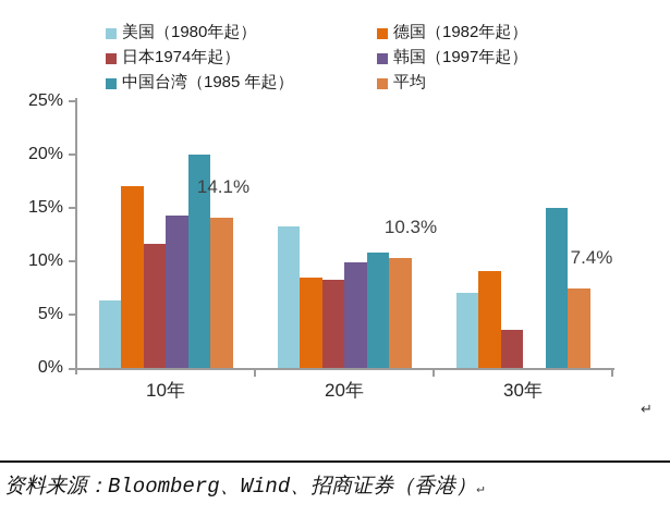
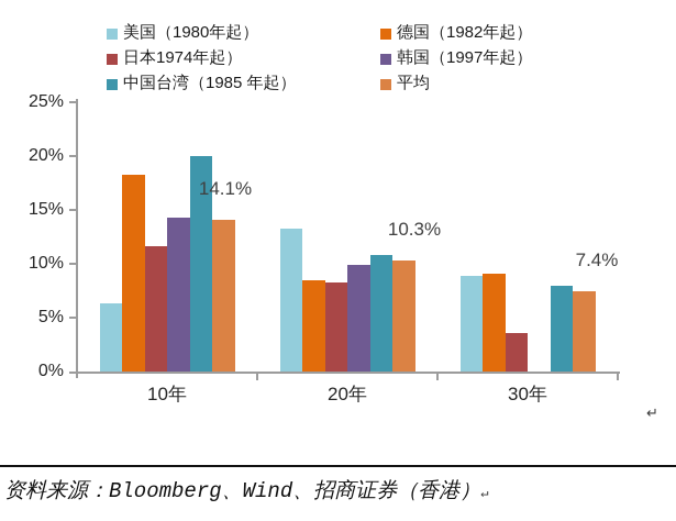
德国（1982年起）/10年: 17% -> 18%
美国（1980年起）/30年: 7% -> 9%
中国台湾（1985 年起）/30年: 15% -> 8%
